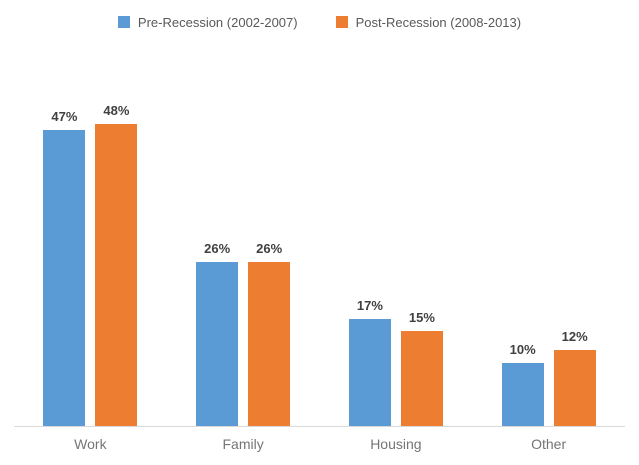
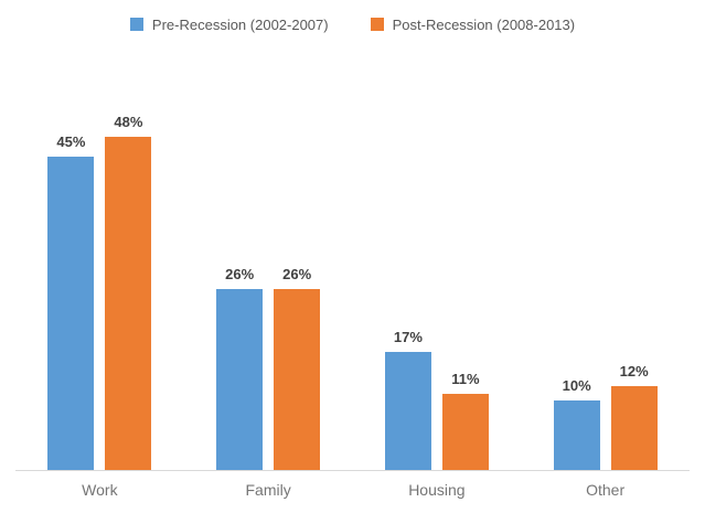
Pre-Recession (2002-2007)/Work: 47% -> 45%
Post-Recession (2008-2013)/Housing: 15% -> 11%
